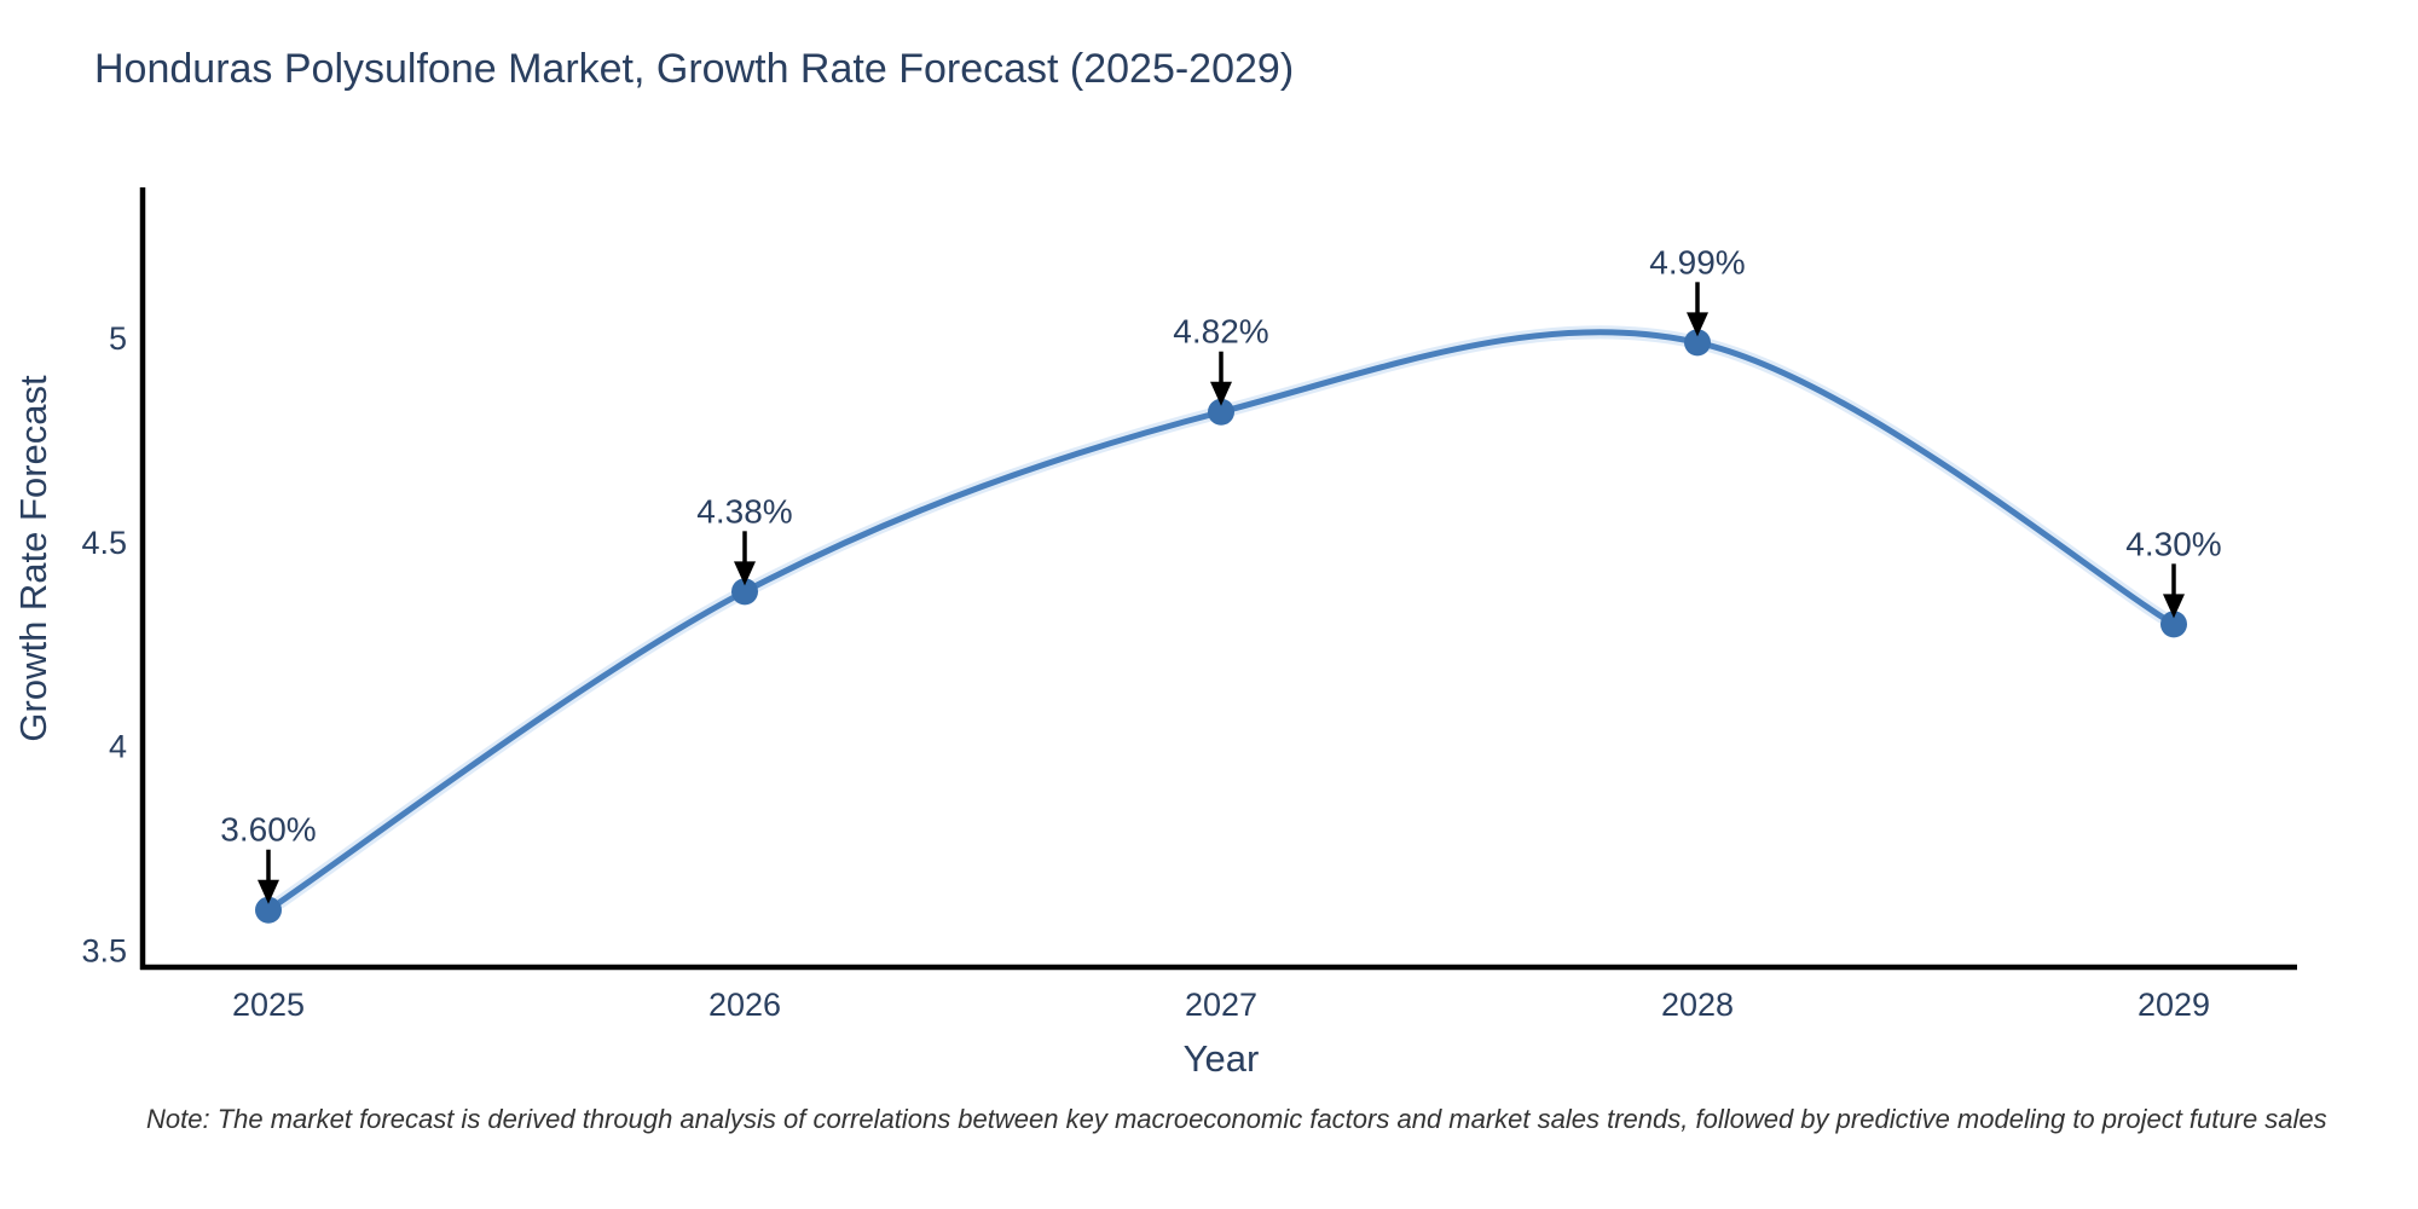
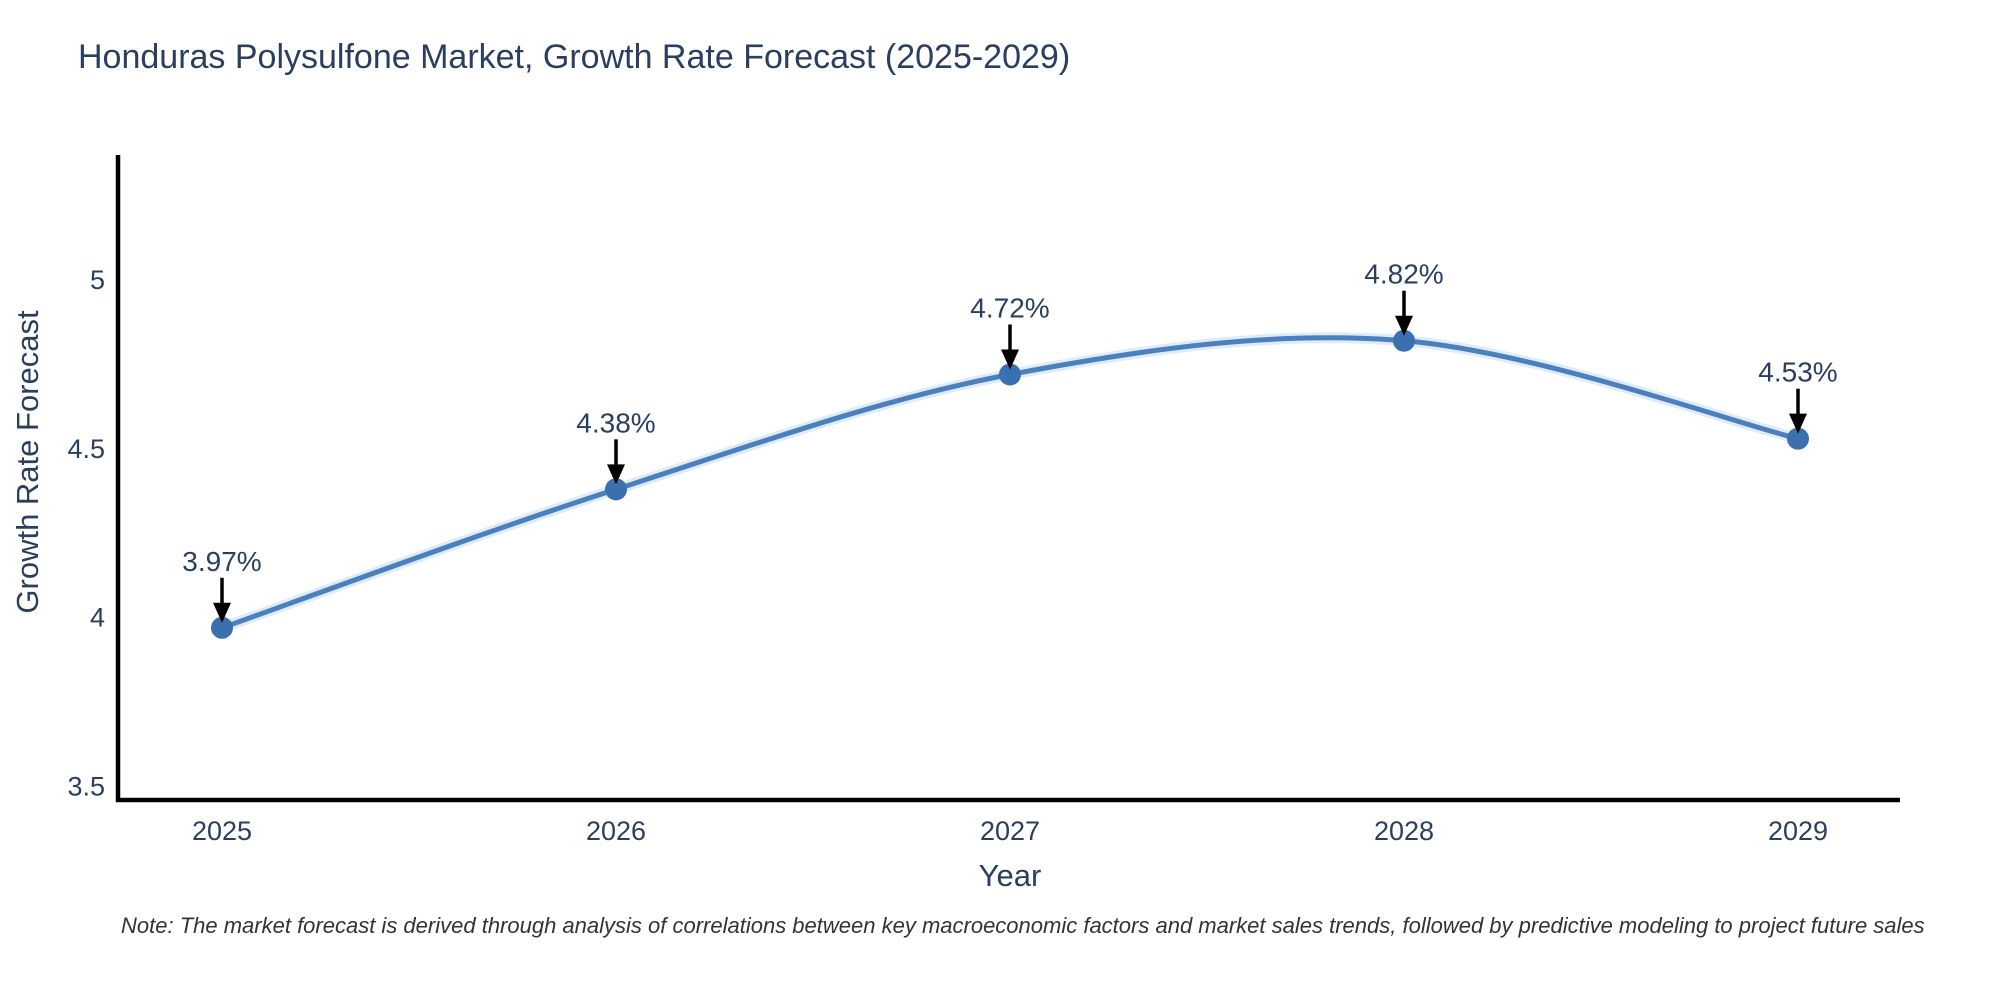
2025: 3.60% -> 3.97%
2027: 4.82% -> 4.72%
2028: 4.99% -> 4.82%
2029: 4.30% -> 4.53%
